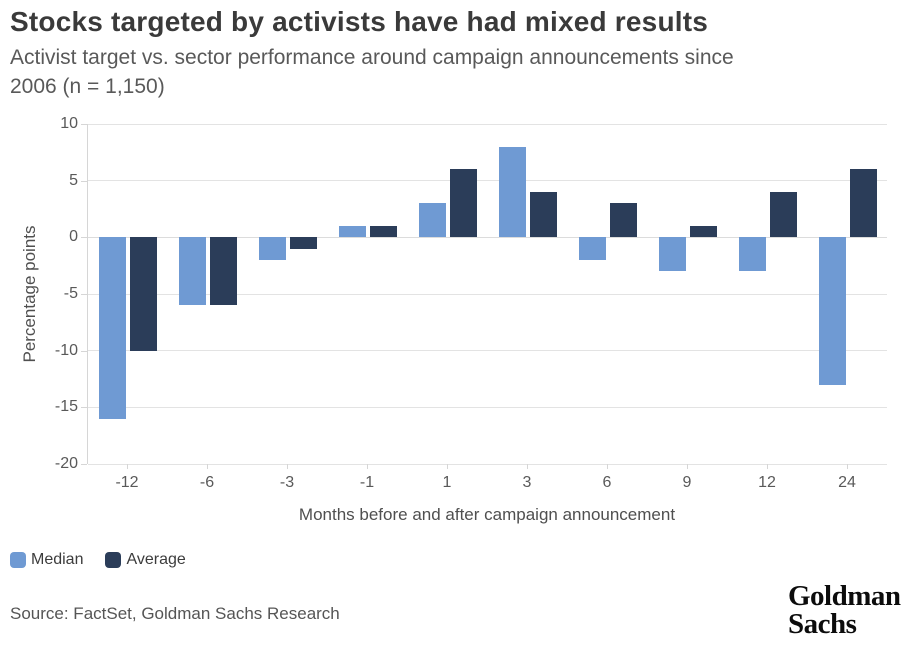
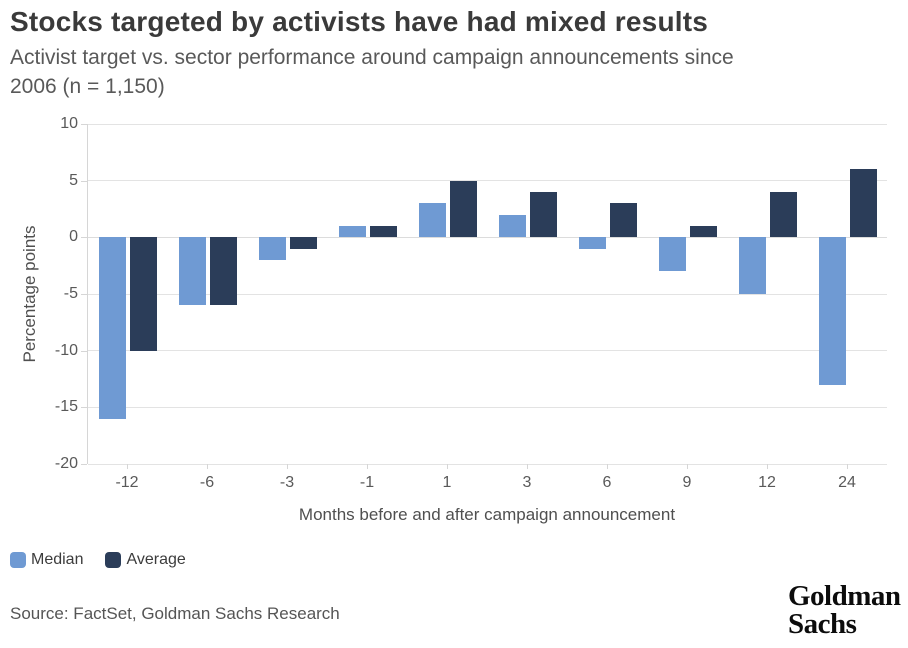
Average/1: 6 -> 5
Median/3: 8 -> 2
Median/6: -2 -> -1
Median/12: -3 -> -5
